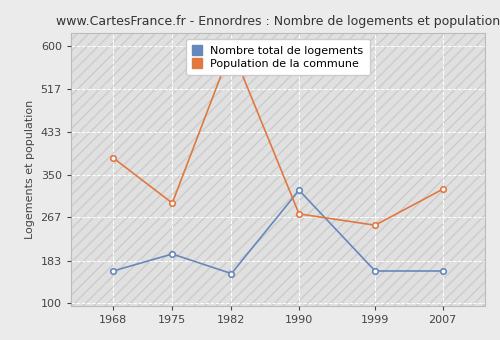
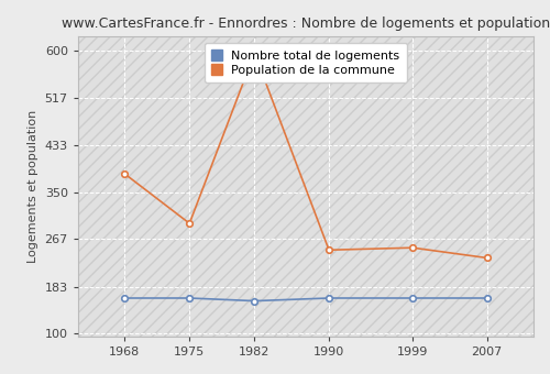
Nombre total de logements/1975: 196 -> 163
Nombre total de logements/1990: 320 -> 163
Population de la commune/1990: 274 -> 248
Population de la commune/2007: 322 -> 234
